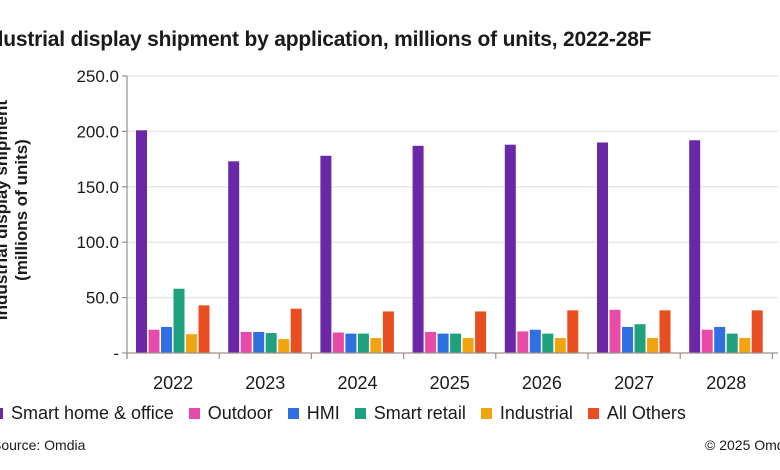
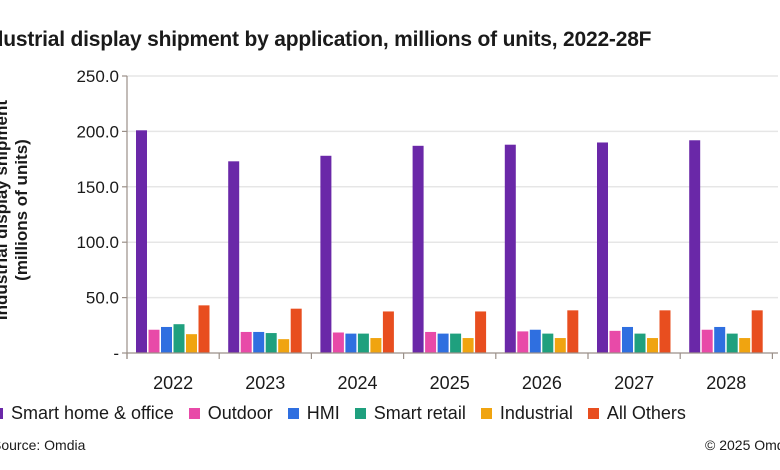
Smart retail/2022: 58 -> 26
Outdoor/2027: 39 -> 20
Smart retail/2027: 26 -> 18
